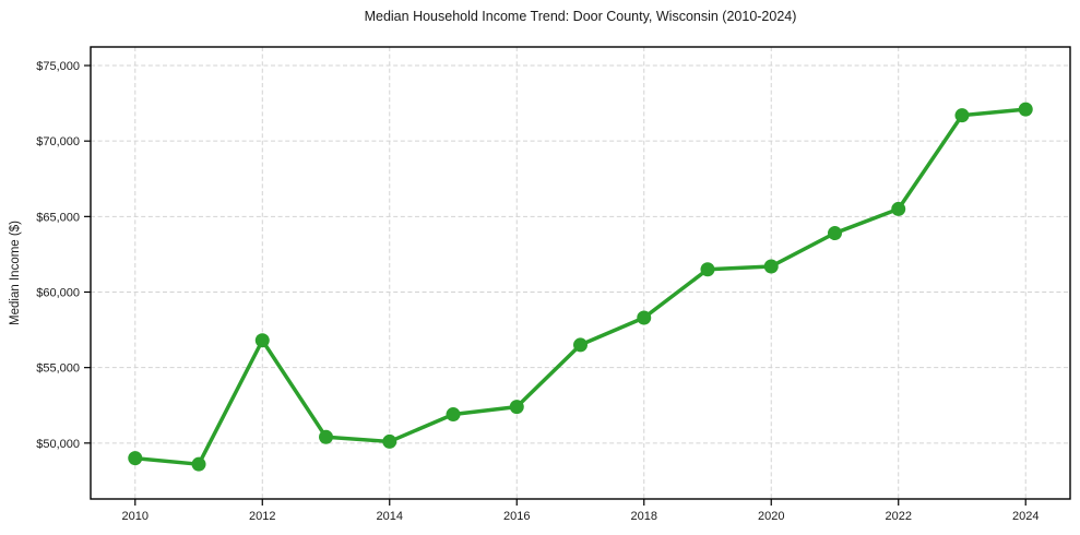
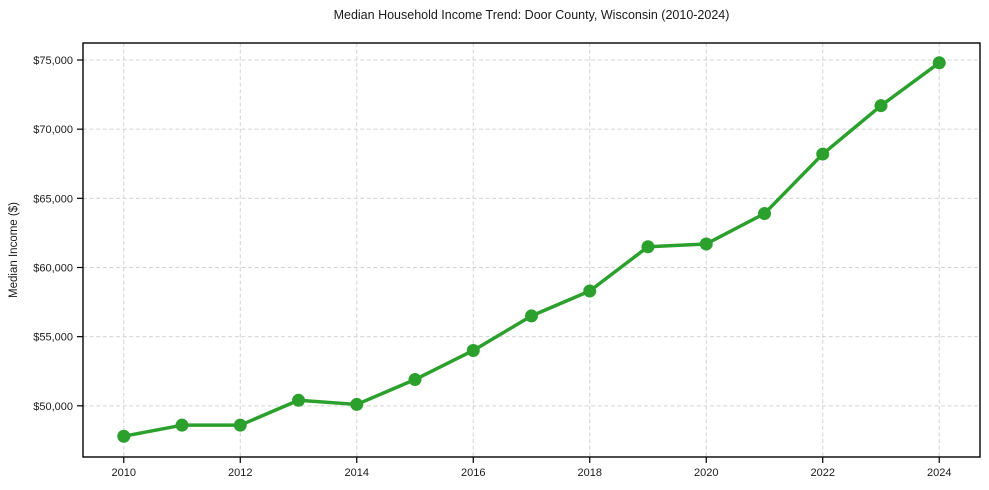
2010: $49000 -> $47800
2012: $56800 -> $48600
2016: $52400 -> $54000
2022: $65500 -> $68200
2024: $72100 -> $74800
